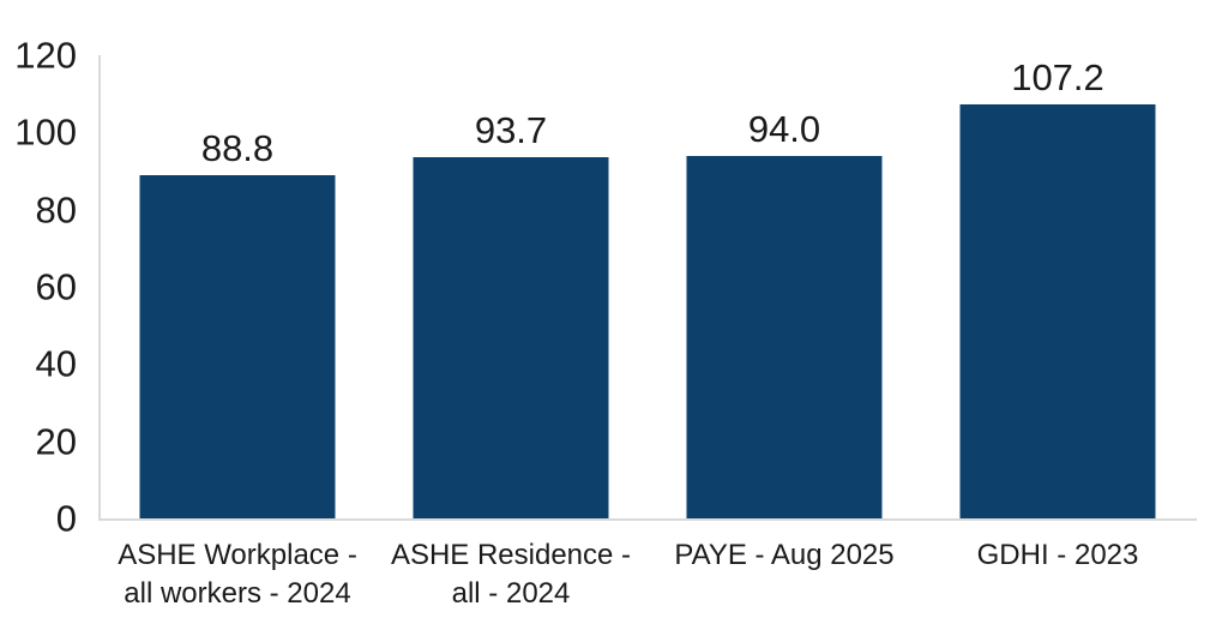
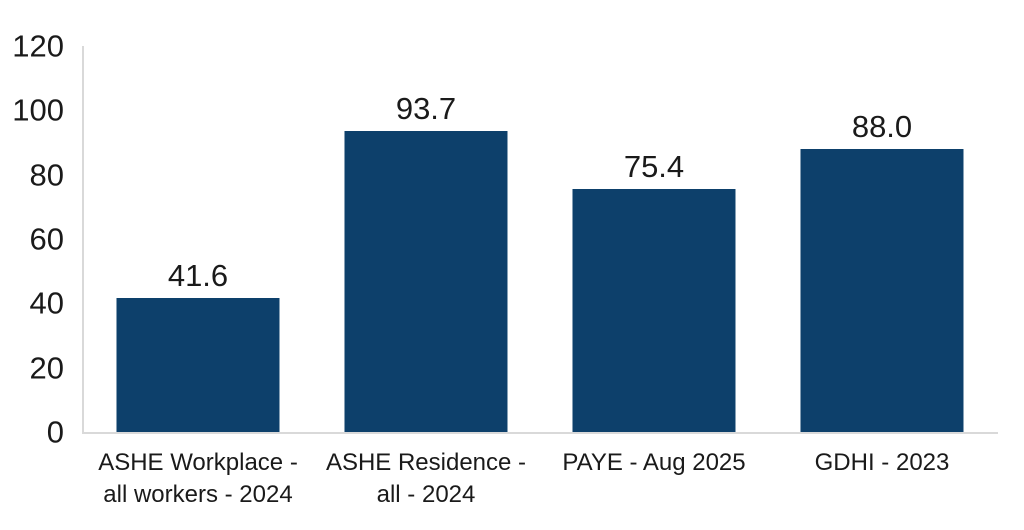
ASHE Workplace - all workers - 2024: 88.8 -> 41.6
PAYE - Aug 2025: 94.0 -> 75.4
GDHI - 2023: 107.2 -> 88.0
